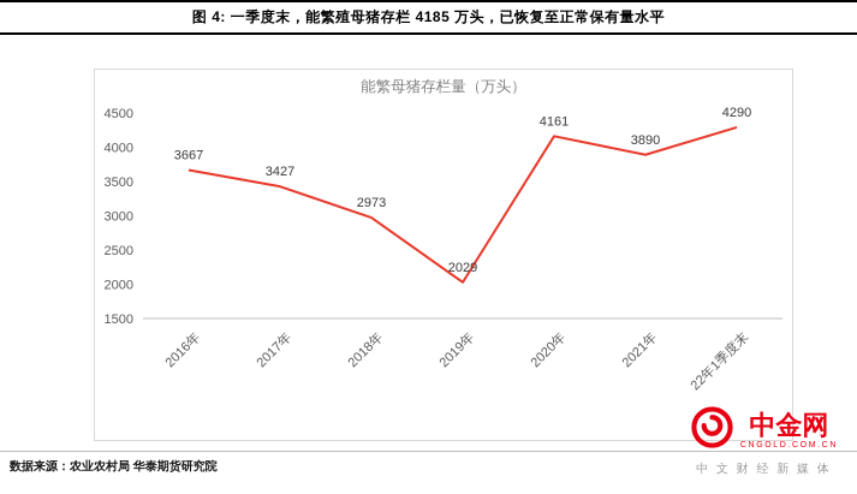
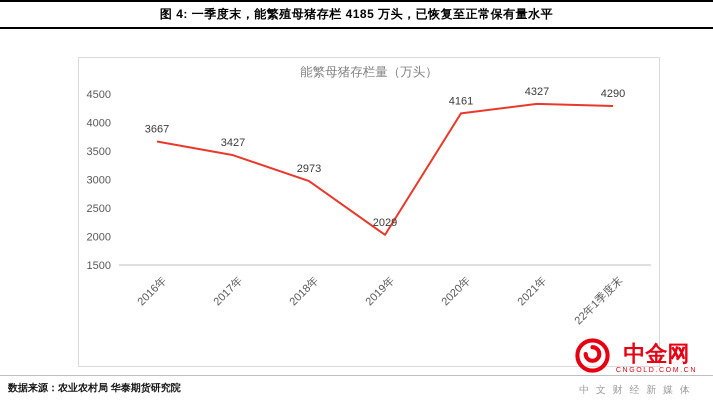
2021年: 3890 -> 4327
